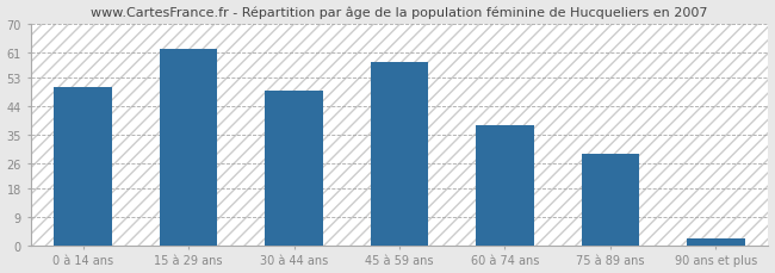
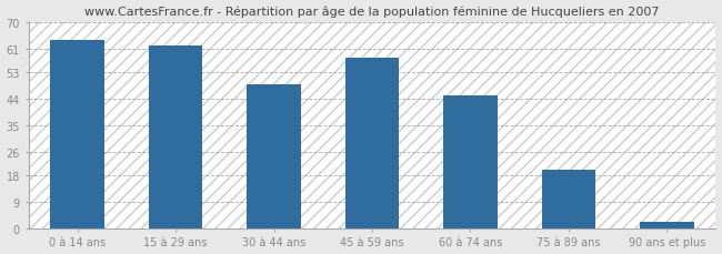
0 à 14 ans: 50 -> 64
60 à 74 ans: 38 -> 45
75 à 89 ans: 29 -> 20
